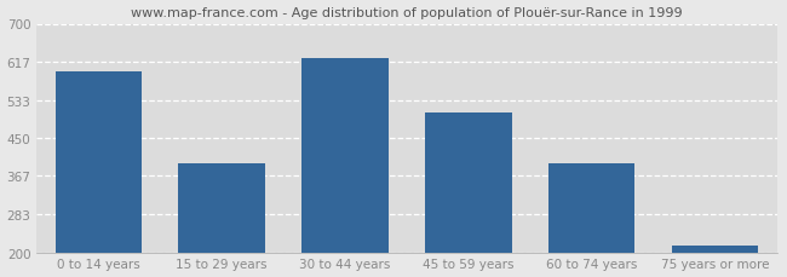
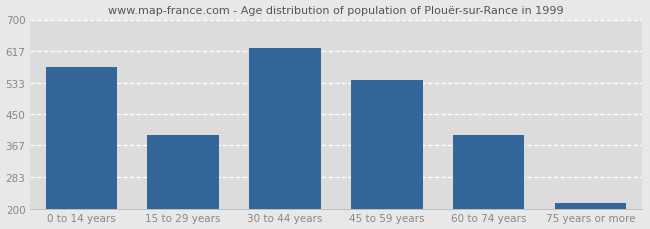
0 to 14 years: 595 -> 575
45 to 59 years: 505 -> 540
